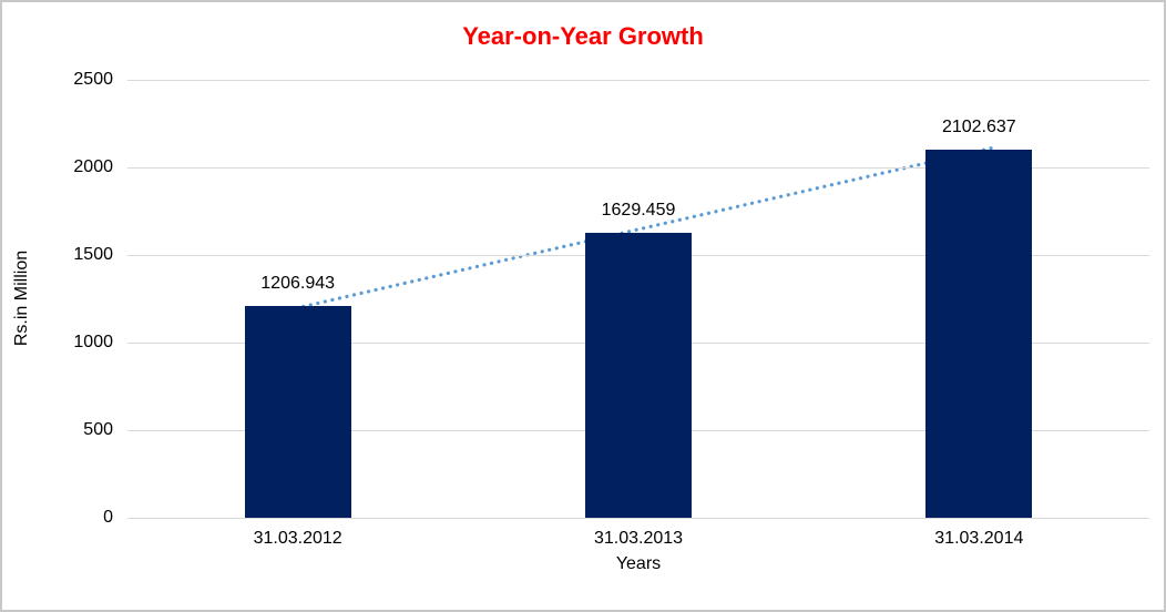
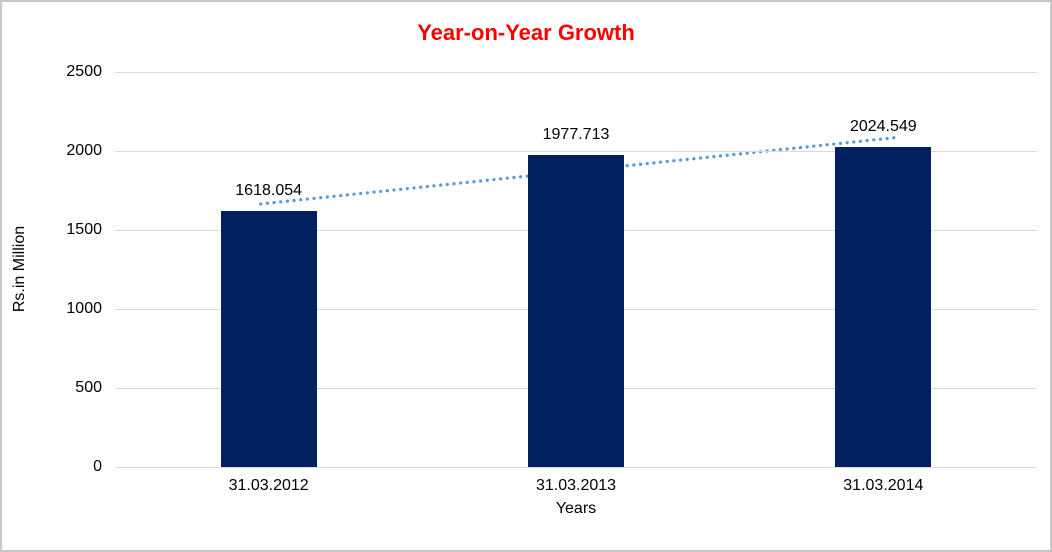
31.03.2012: 1206.943 -> 1618.054
31.03.2013: 1629.459 -> 1977.713
31.03.2014: 2102.637 -> 2024.549
